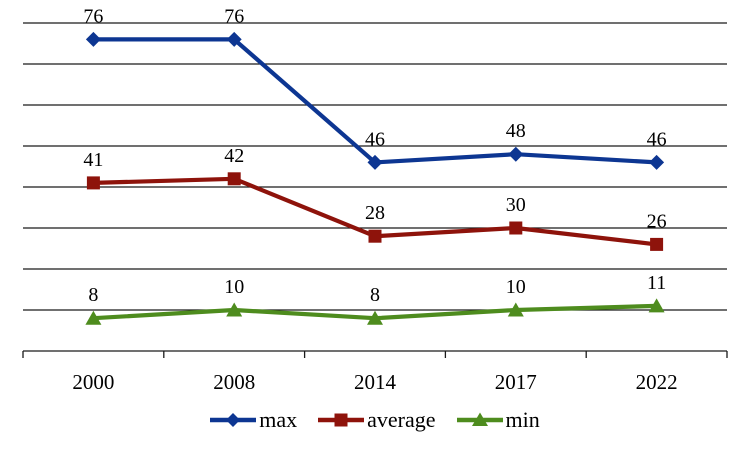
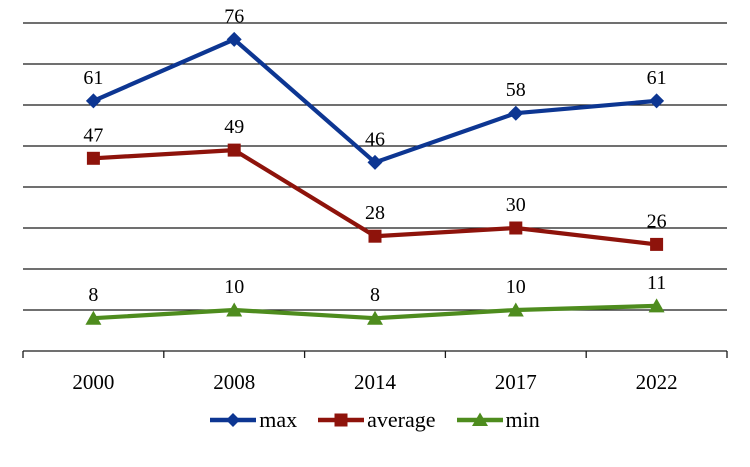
max/2000: 76 -> 61
average/2000: 41 -> 47
average/2008: 42 -> 49
max/2017: 48 -> 58
max/2022: 46 -> 61
